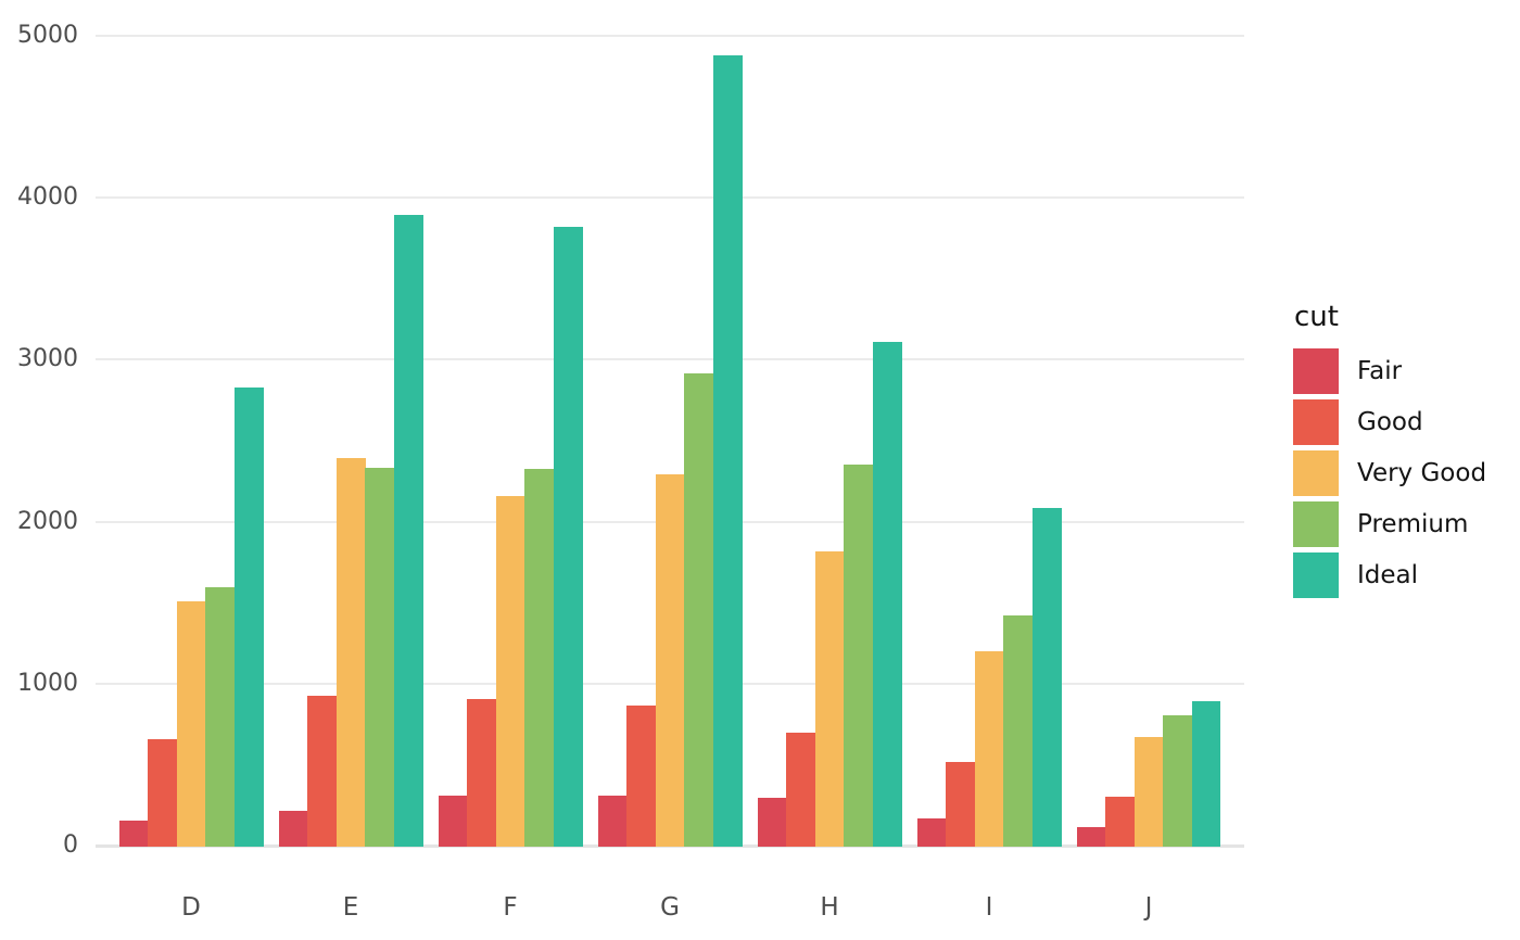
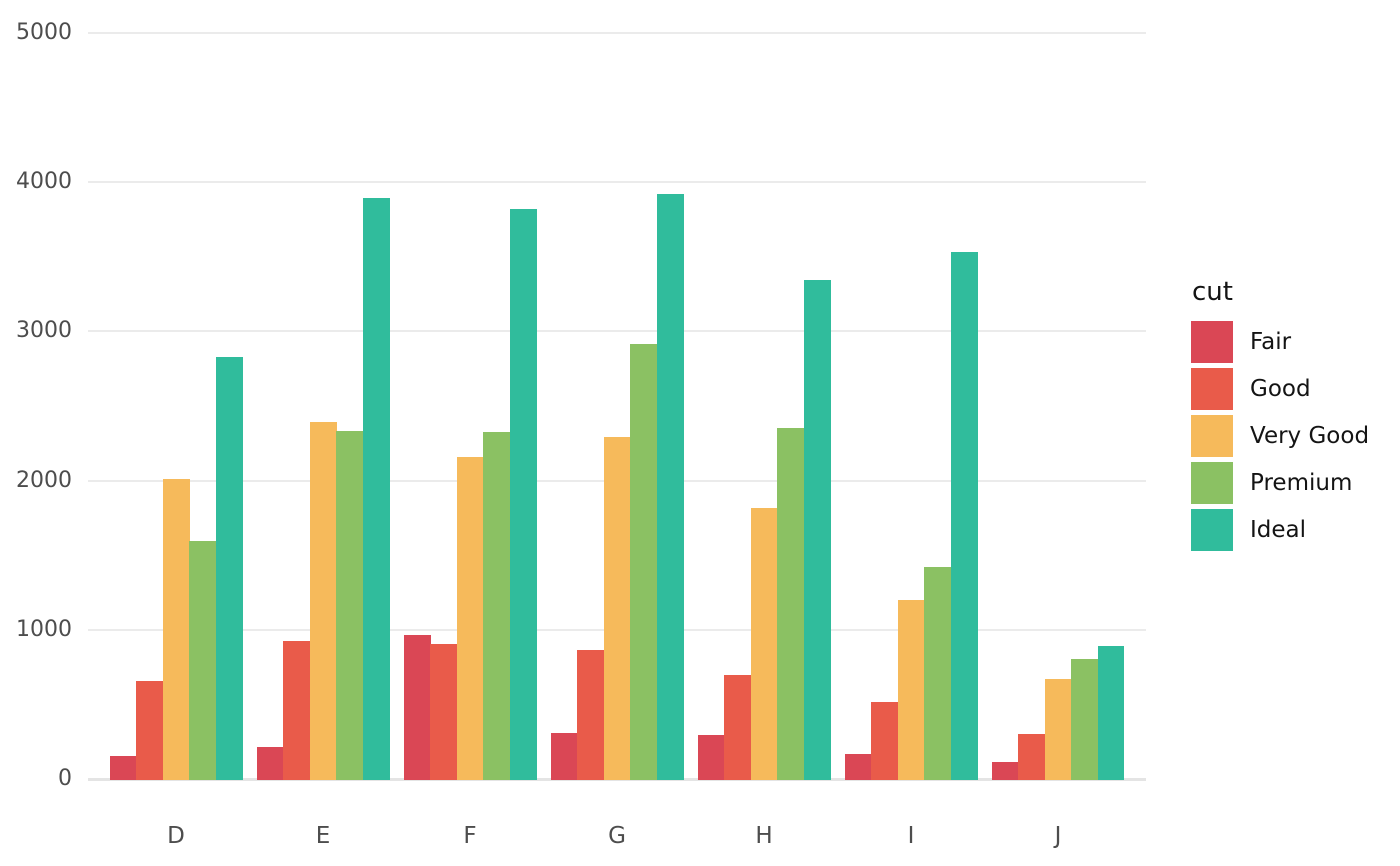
Very Good/D: 1510 -> 2020
Fair/F: 310 -> 970
Ideal/G: 4880 -> 3930
Ideal/H: 3120 -> 3350
Ideal/I: 2090 -> 3540
